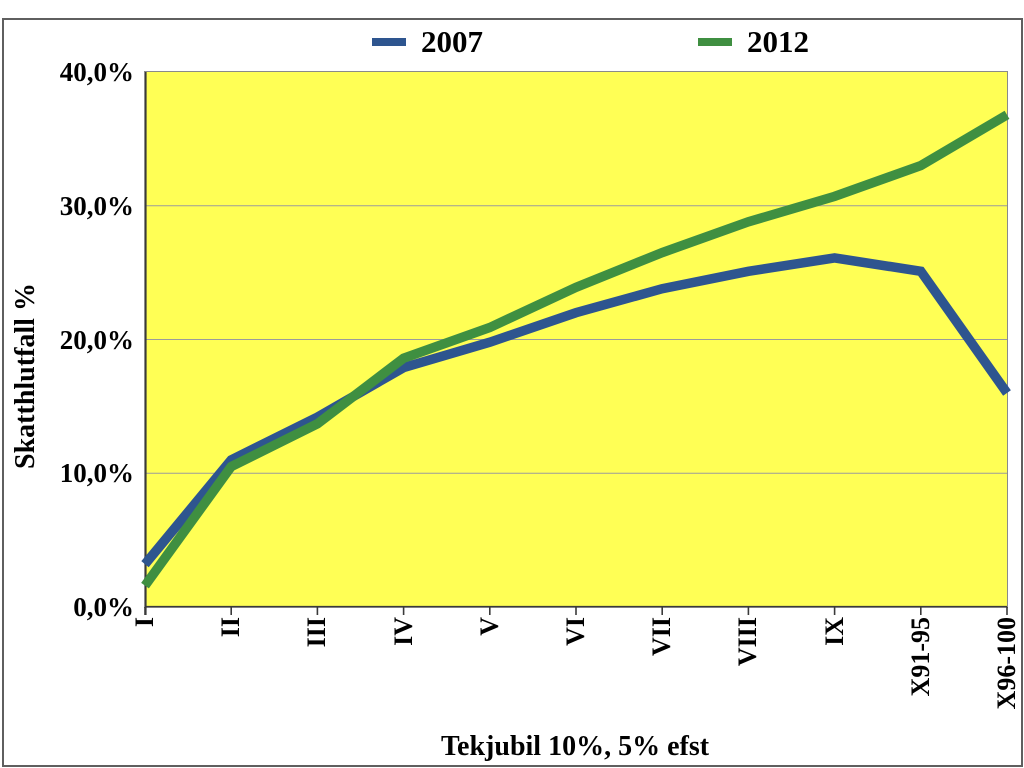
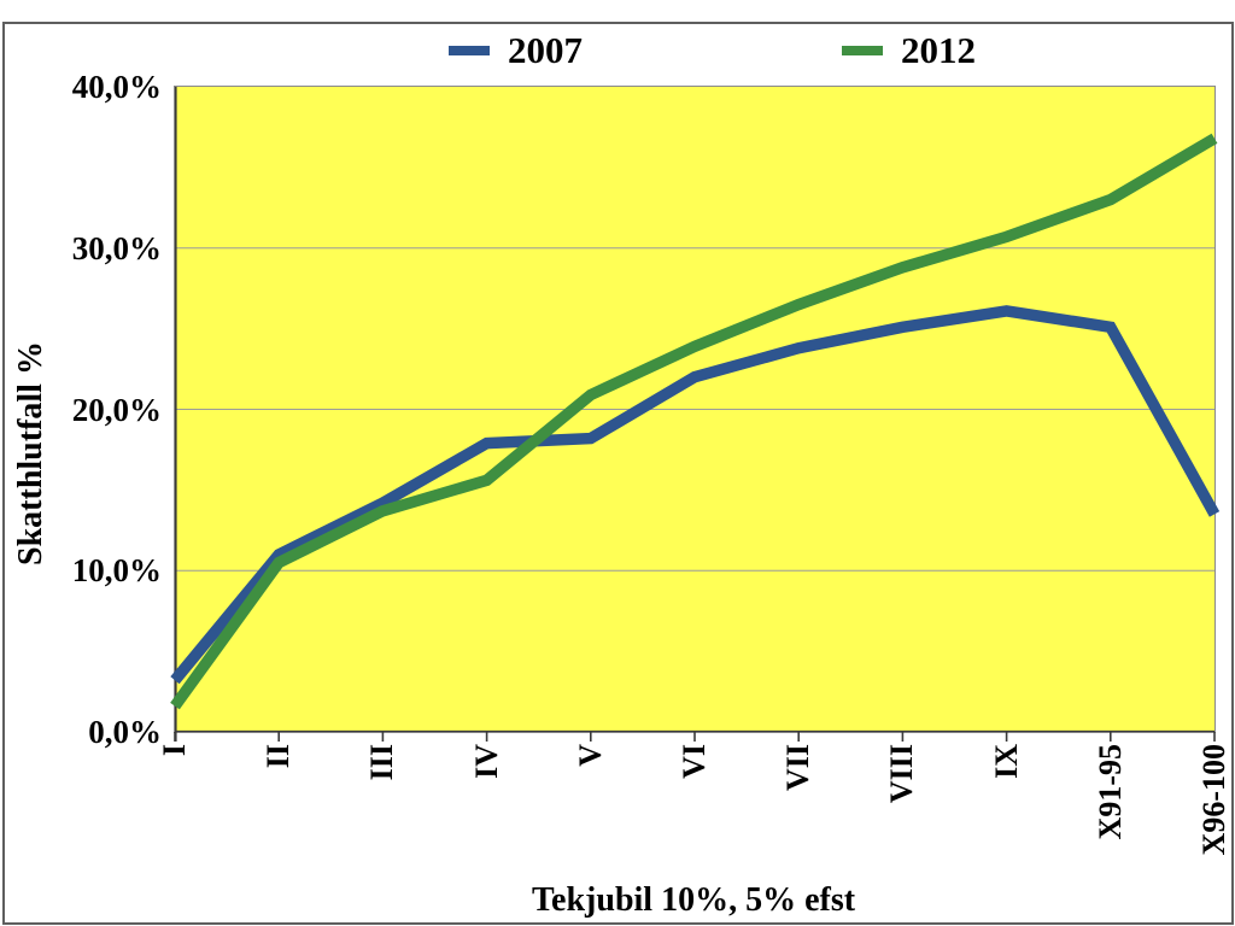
2012/IV: 18,6% -> 15,6%
2007/V: 19,8% -> 18,2%
2007/X96-100: 16,0% -> 13,5%
